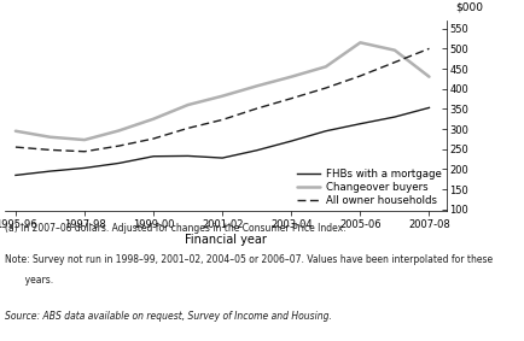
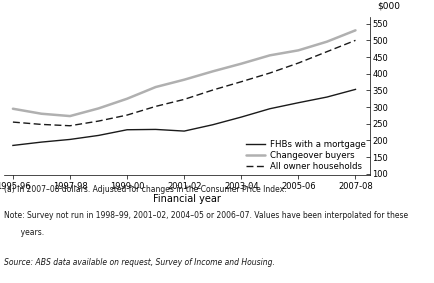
Changeover buyers/2005-06: 515 -> 470
Changeover buyers/2007-08: 430 -> 530
